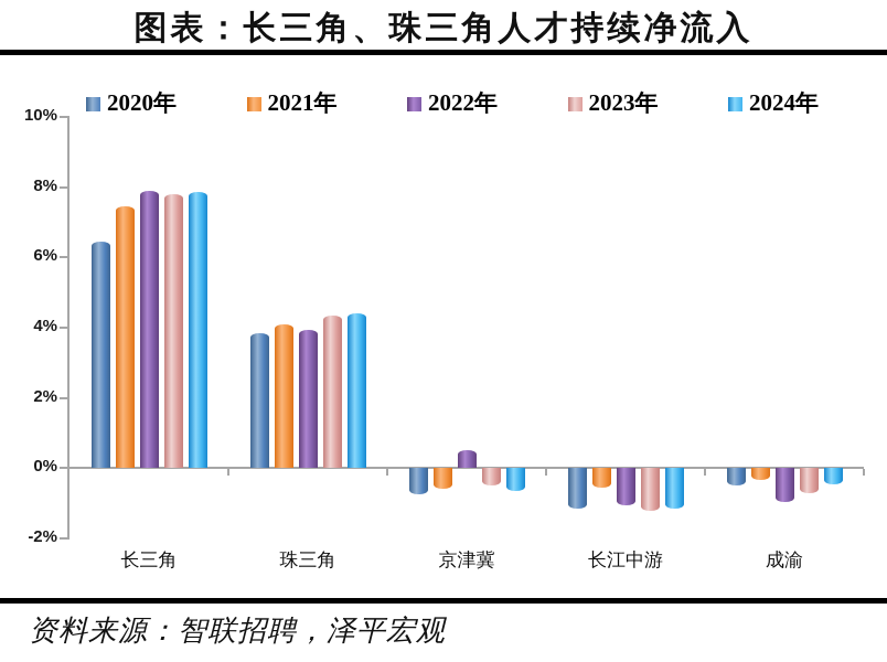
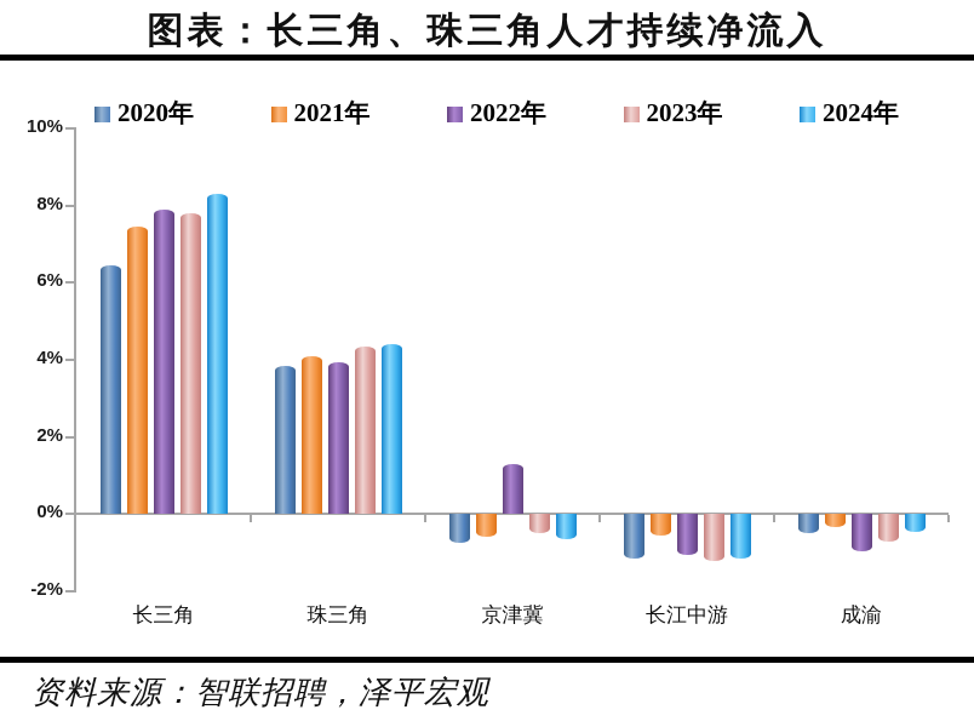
2024年/长三角: 7.8% -> 8.3%
2022年/京津冀: 0.5% -> 1.3%
